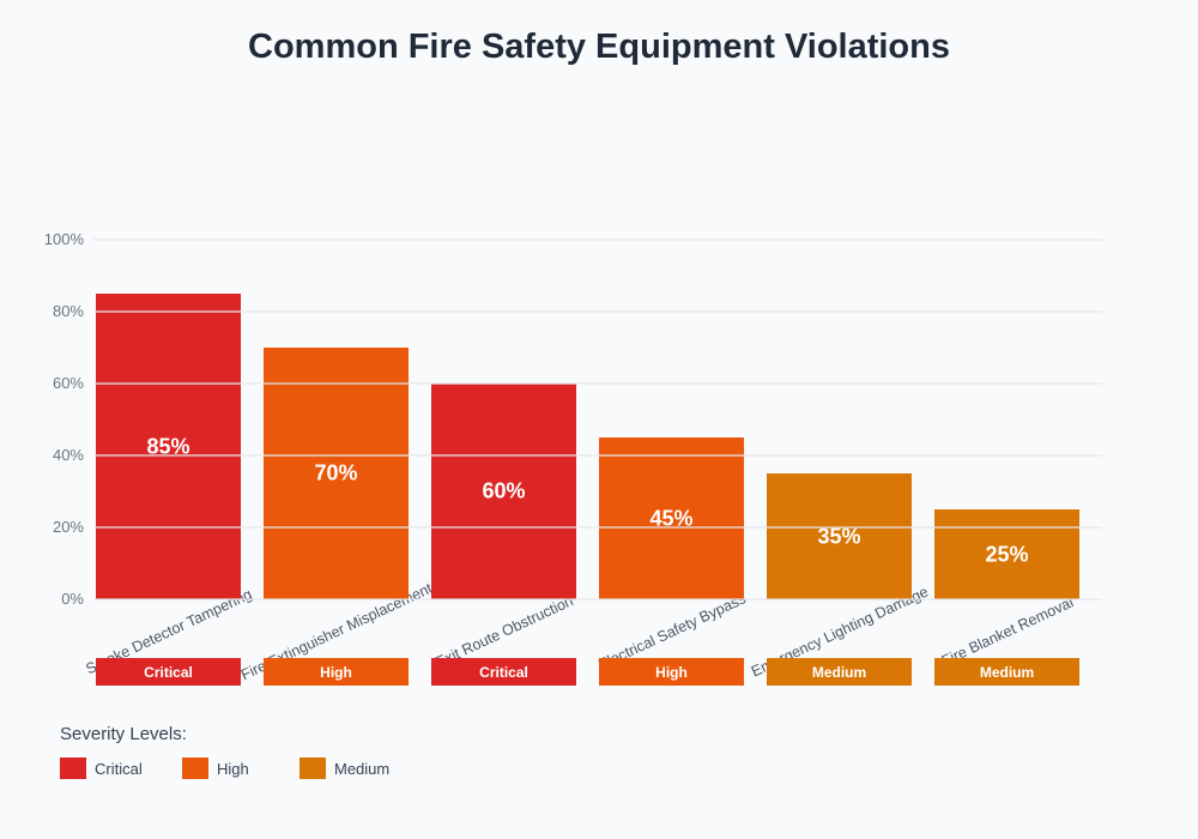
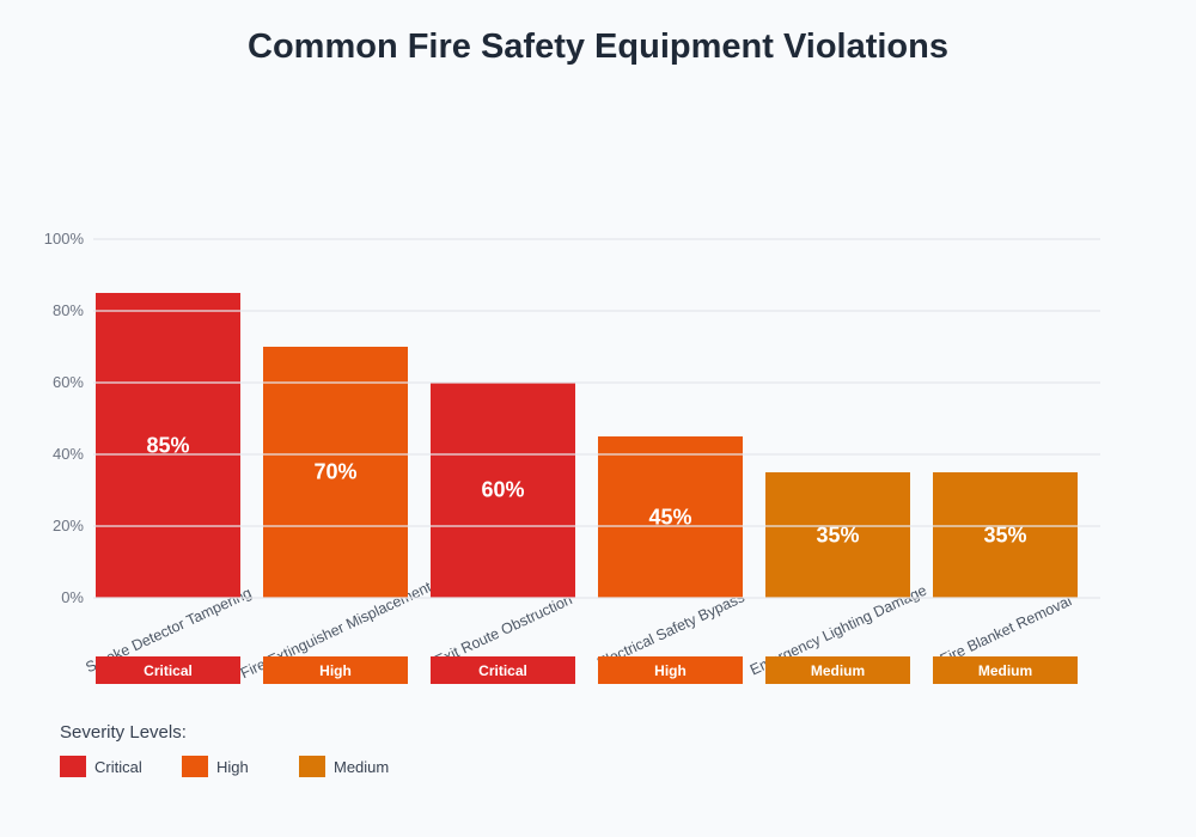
Fire Blanket Removal: 25% -> 35%
